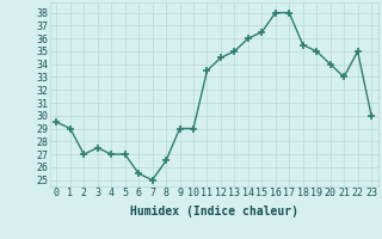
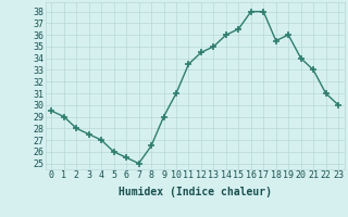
2: 27.0 -> 28.0
5: 27.0 -> 26.0
10: 29.0 -> 31.0
19: 35.0 -> 36.0
22: 35.0 -> 31.0
